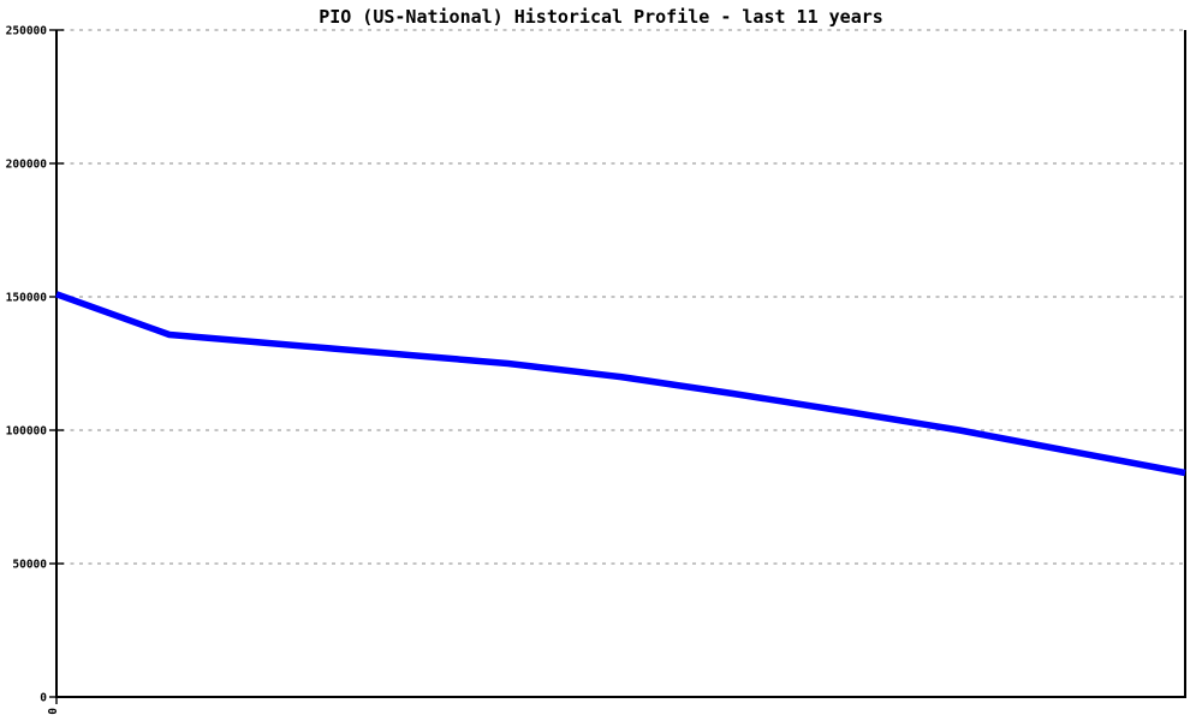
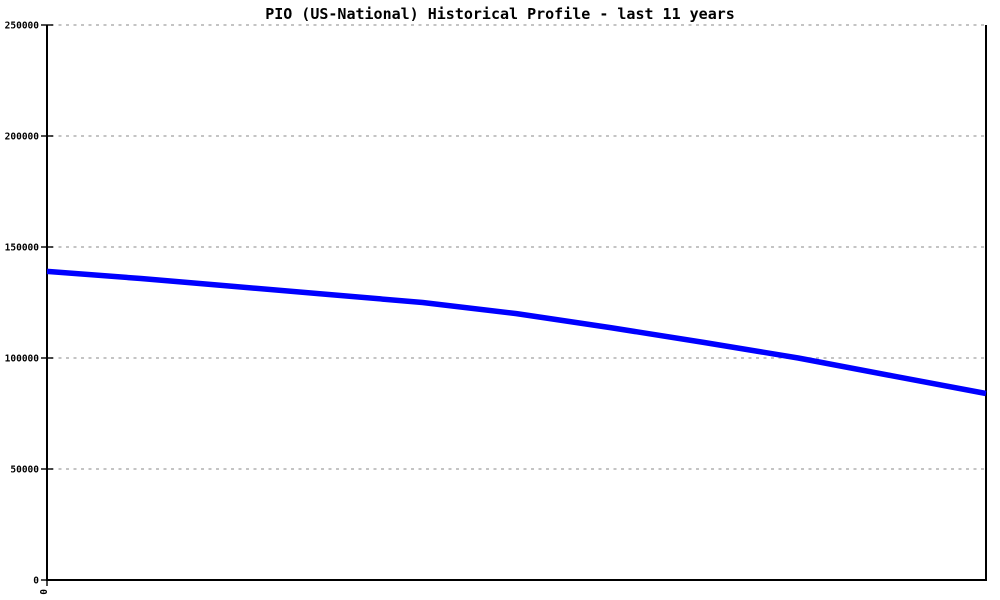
0: 151000 -> 139000
